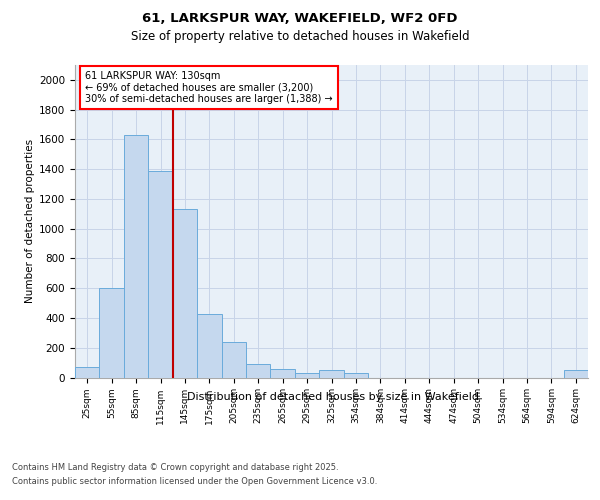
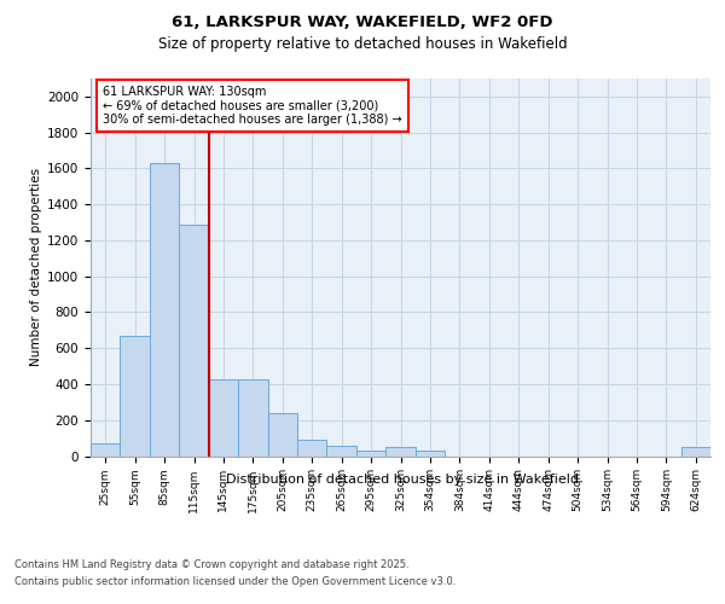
55sqm: 600 -> 670
115sqm: 1390 -> 1290
145sqm: 1130 -> 430
